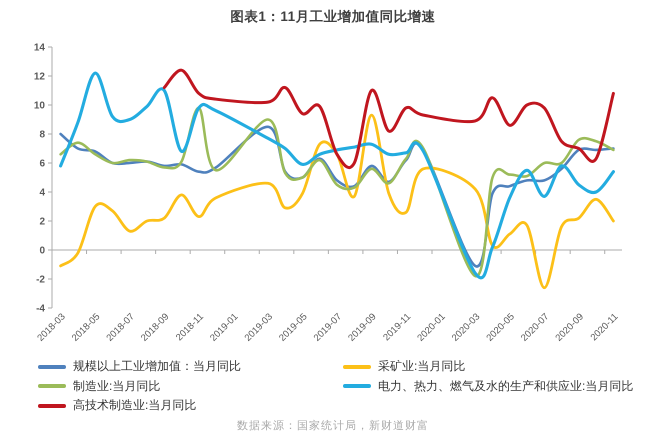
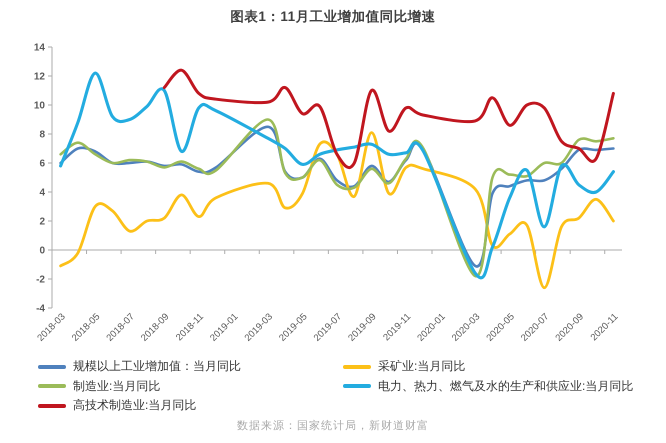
规模以上工业增加值：当月同比/2018-03: 8.0 -> 6.0
制造业:当月同比/2018-11: 9.8 -> 5.6
采矿业:当月同比/2019-09: 9.3 -> 8.1
采矿业:当月同比/2019-11: 2.6 -> 5.7
电力、热力、燃气及水的生产和供应业:当月同比/2020-07: 3.7 -> 1.6
制造业:当月同比/2020-11: 6.9 -> 7.7
